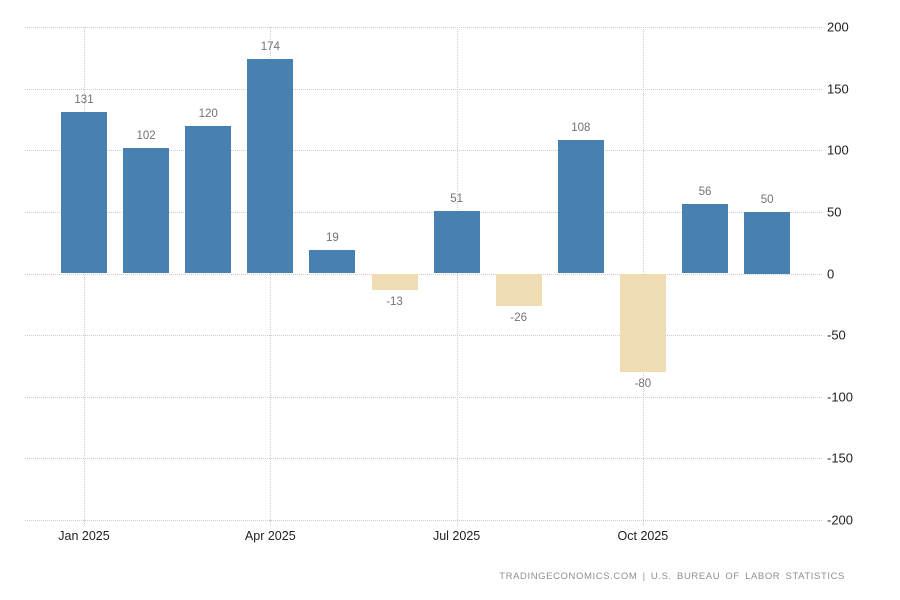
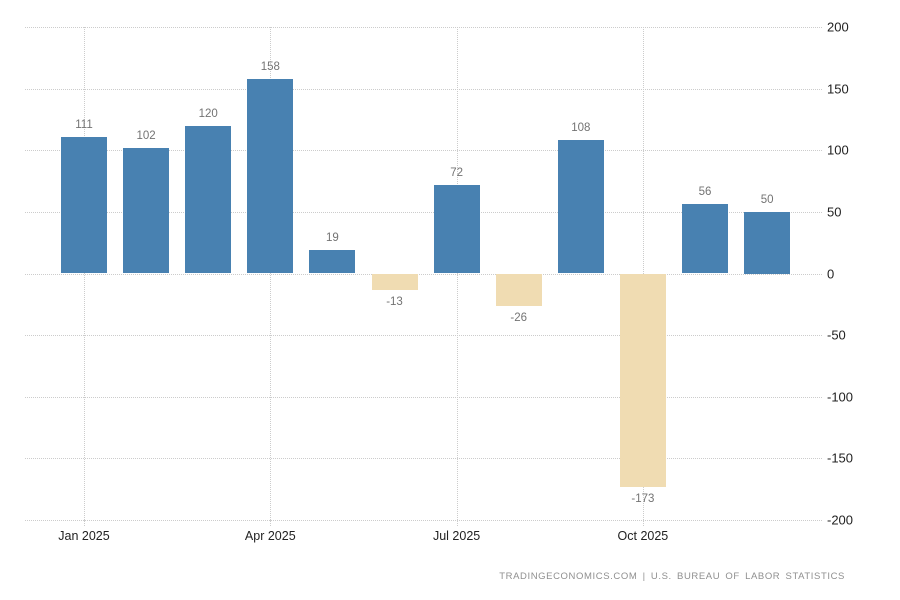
Jan 2025: 131 -> 111
Apr 2025: 174 -> 158
Jul 2025: 51 -> 72
Oct 2025: -80 -> -173
